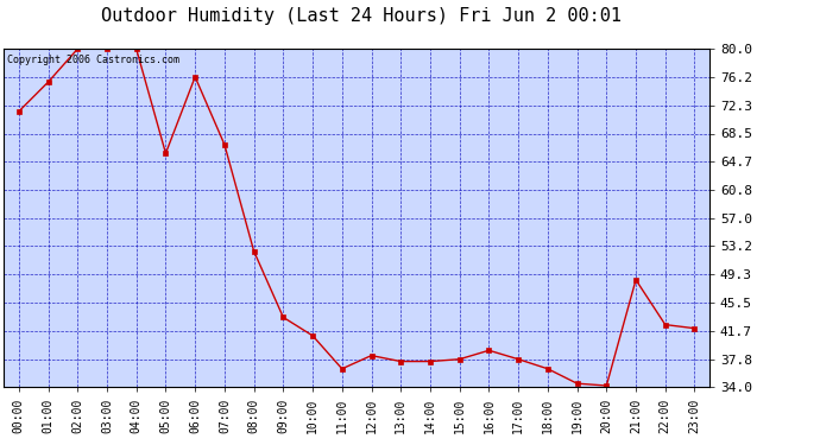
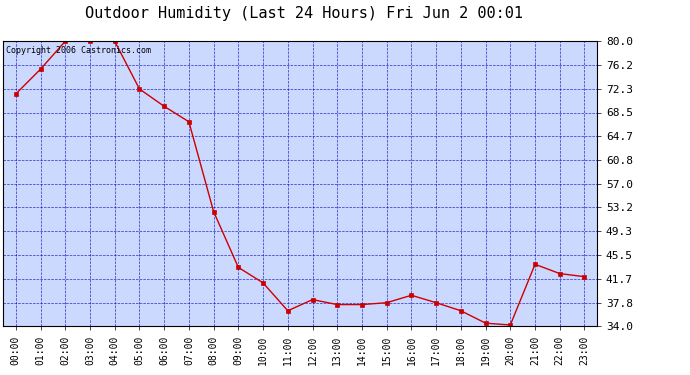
05:00: 65.8 -> 72.3
06:00: 76.2 -> 69.5
21:00: 48.6 -> 44.0
